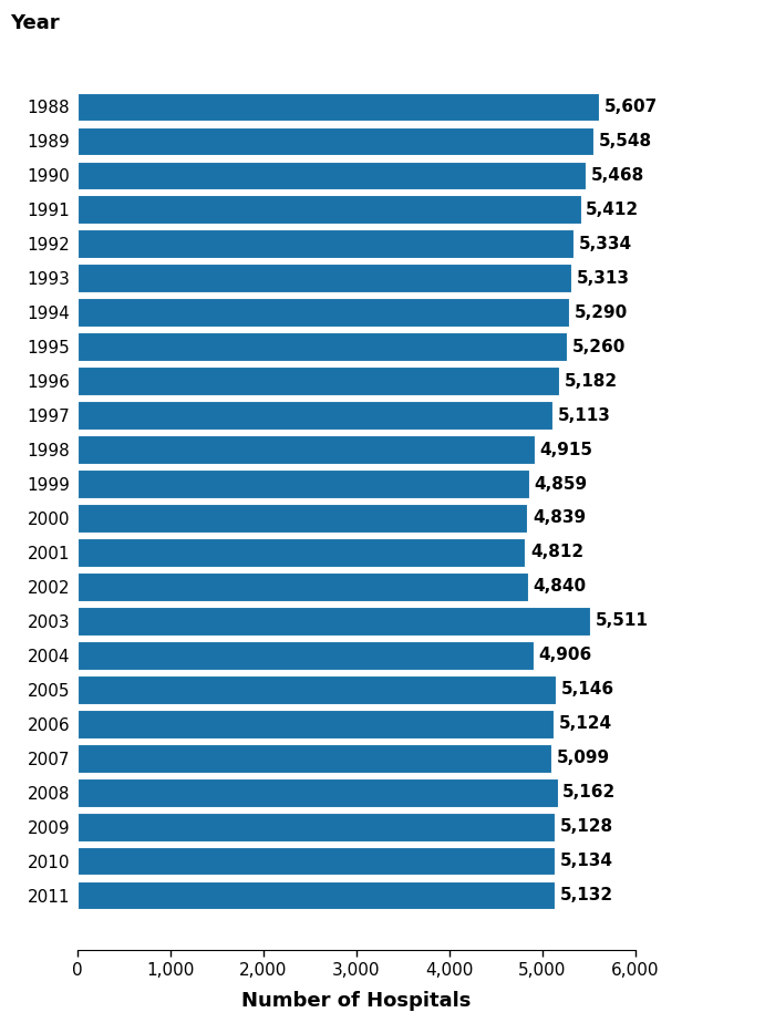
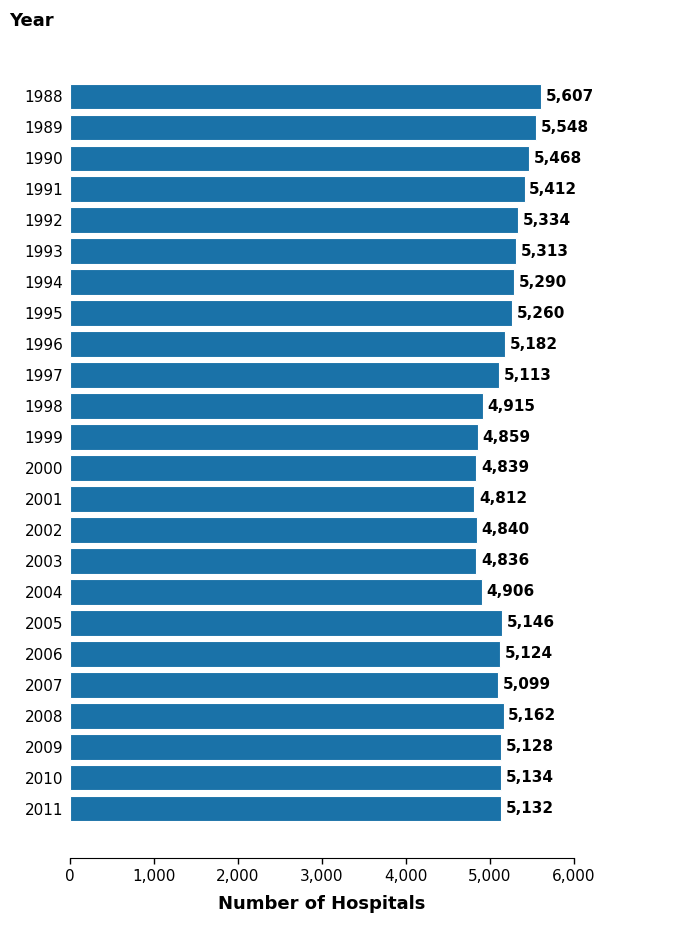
2003: 5,511 -> 4,836
